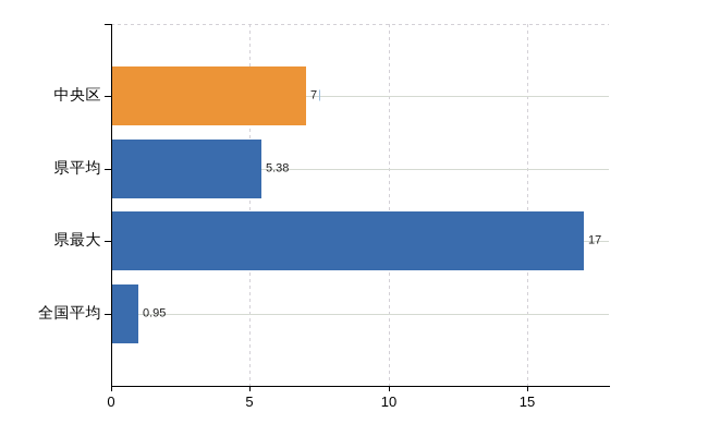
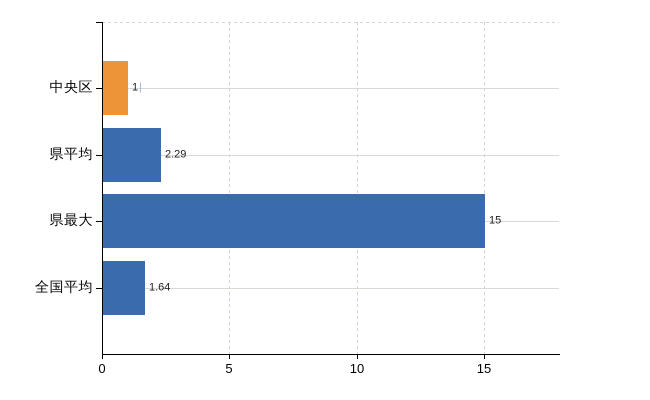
中央区: 7 -> 1
県平均: 5.38 -> 2.29
県最大: 17 -> 15
全国平均: 0.95 -> 1.64
